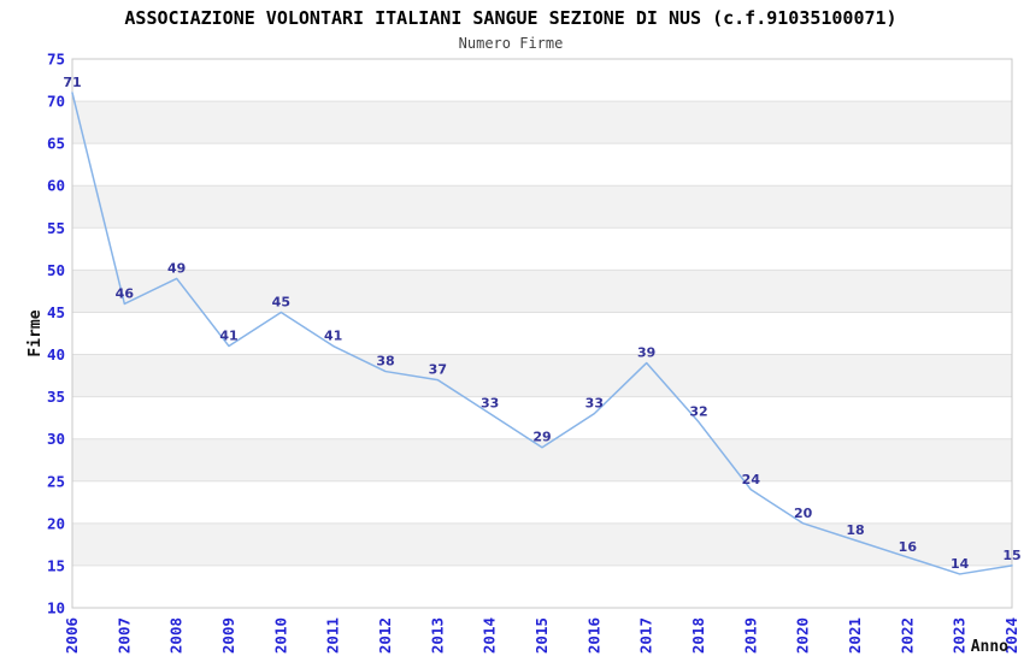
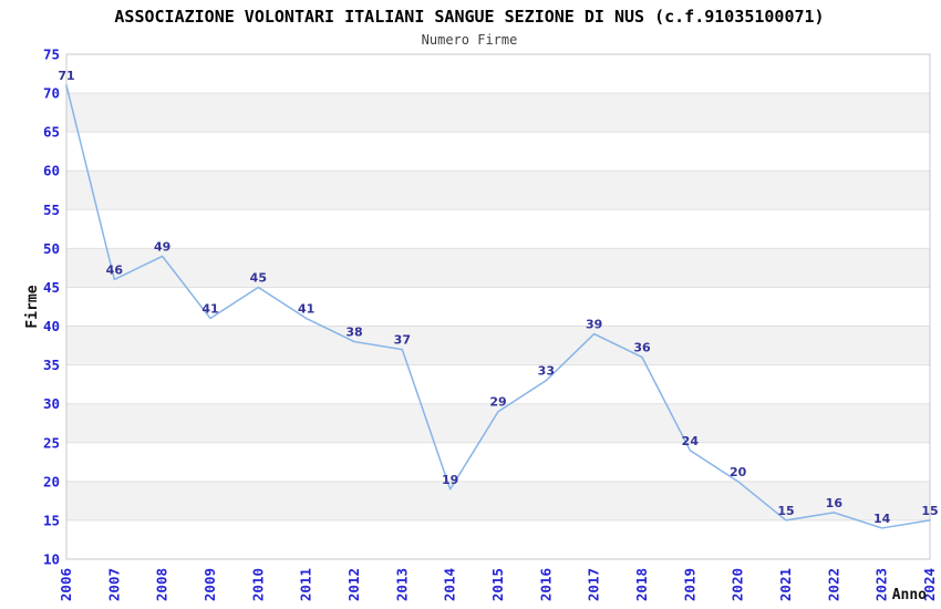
2014: 33 -> 19
2018: 32 -> 36
2021: 18 -> 15
